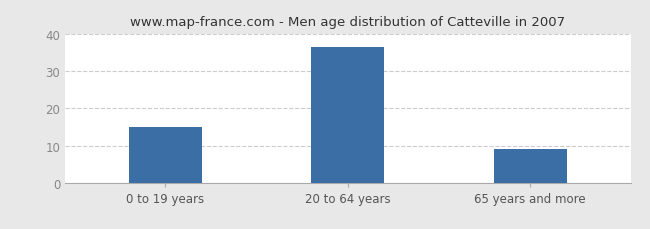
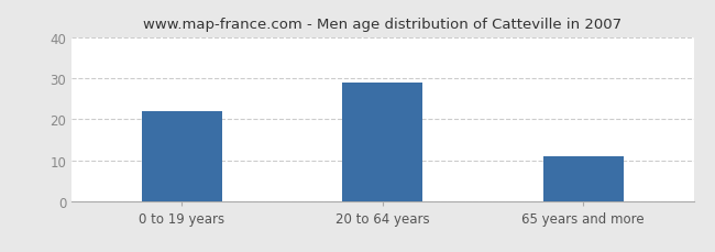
0 to 19 years: 15.0 -> 22.0
20 to 64 years: 36.5 -> 29.0
65 years and more: 9.0 -> 11.0
